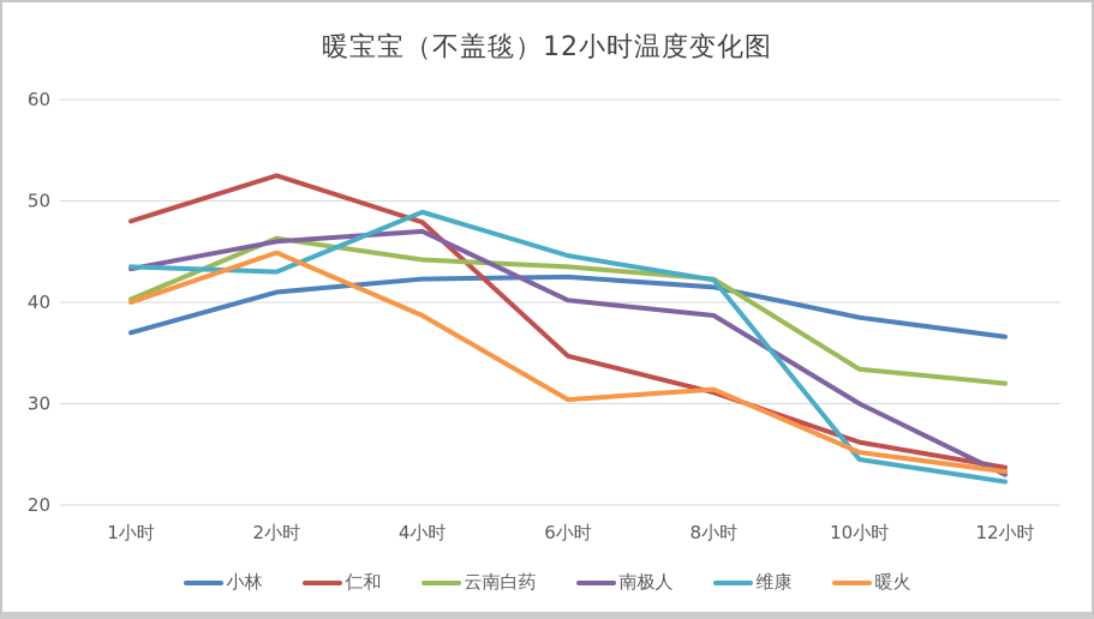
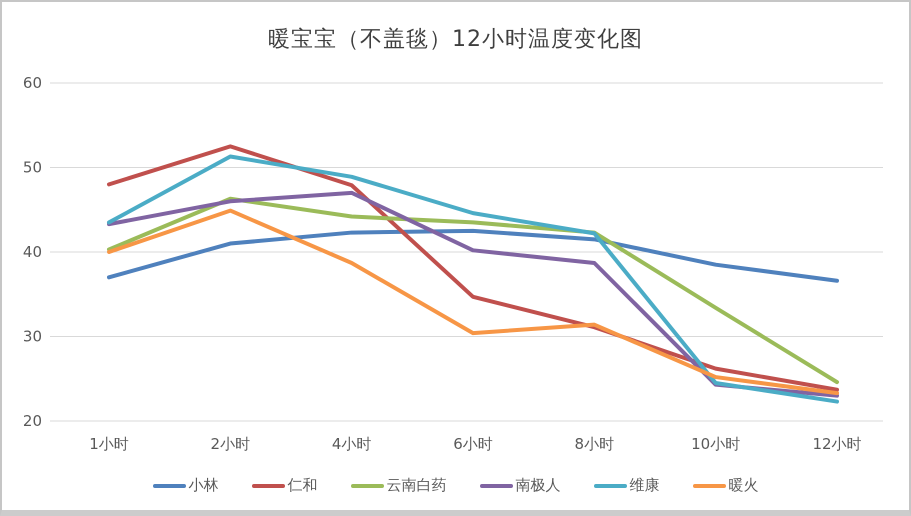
维康/2小时: 43 -> 51
南极人/10小时: 30 -> 24
云南白药/12小时: 32 -> 25
